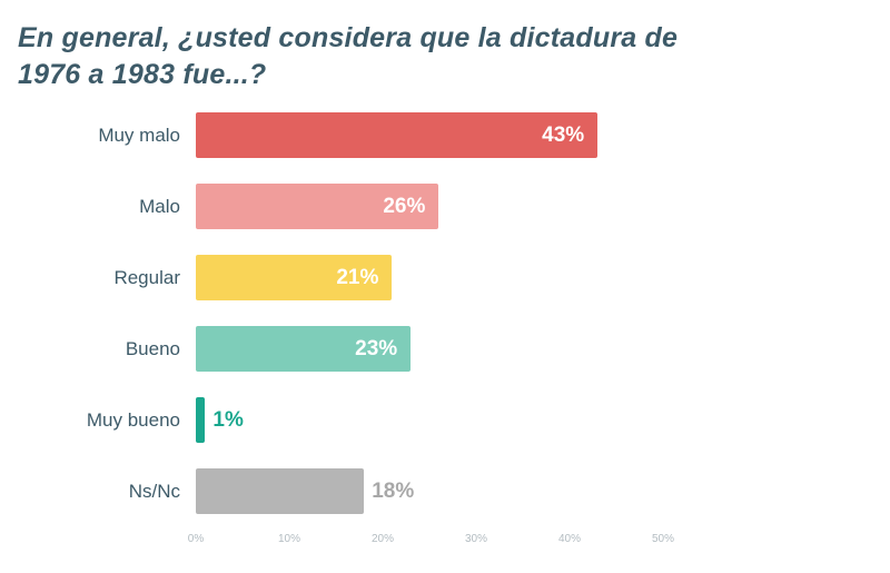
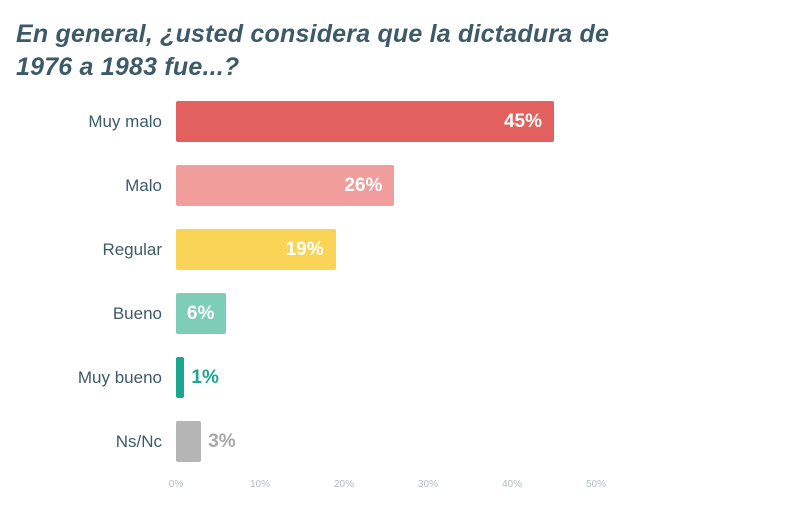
Muy malo: 43% -> 45%
Regular: 21% -> 19%
Bueno: 23% -> 6%
Ns/Nc: 18% -> 3%
